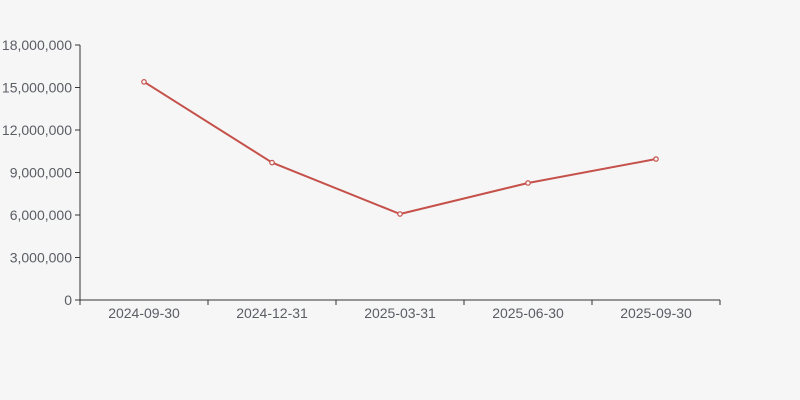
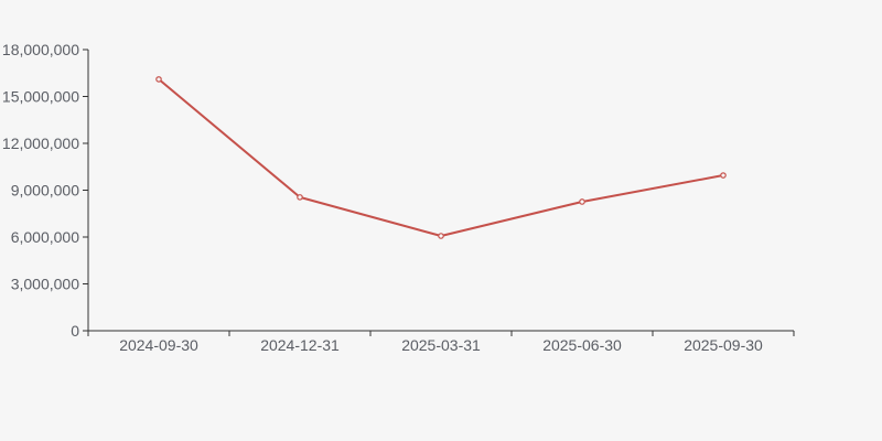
2024-09-30: 15400000 -> 16100000
2024-12-31: 9700000 -> 8600000
